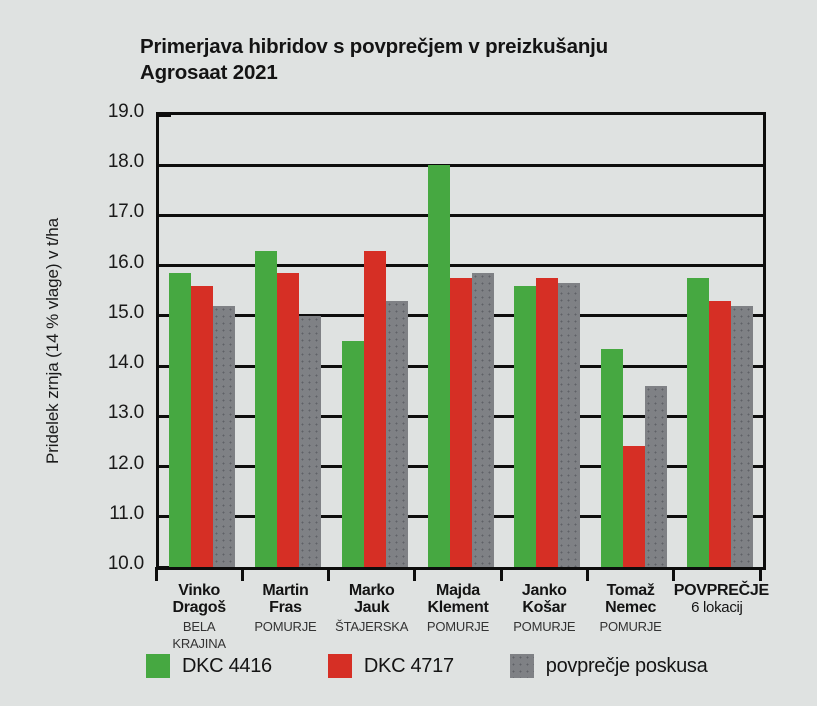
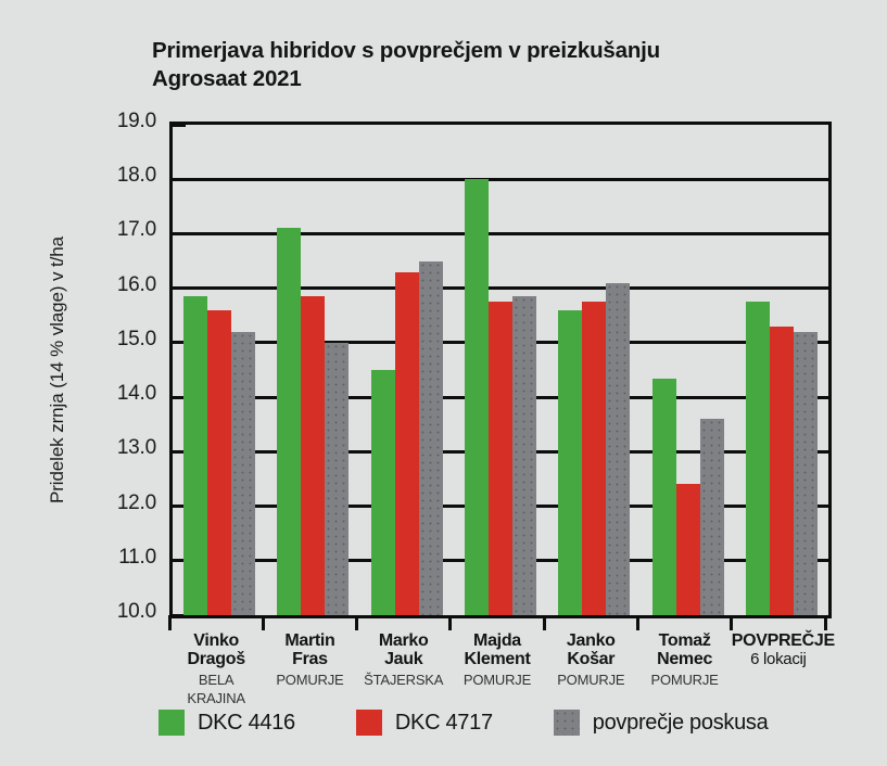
DKC 4416/Martin Fras: 16.3 -> 17.1
povprečje poskusa/Marko Jauk: 15.3 -> 16.5
povprečje poskusa/Janko Košar: 15.7 -> 16.1
